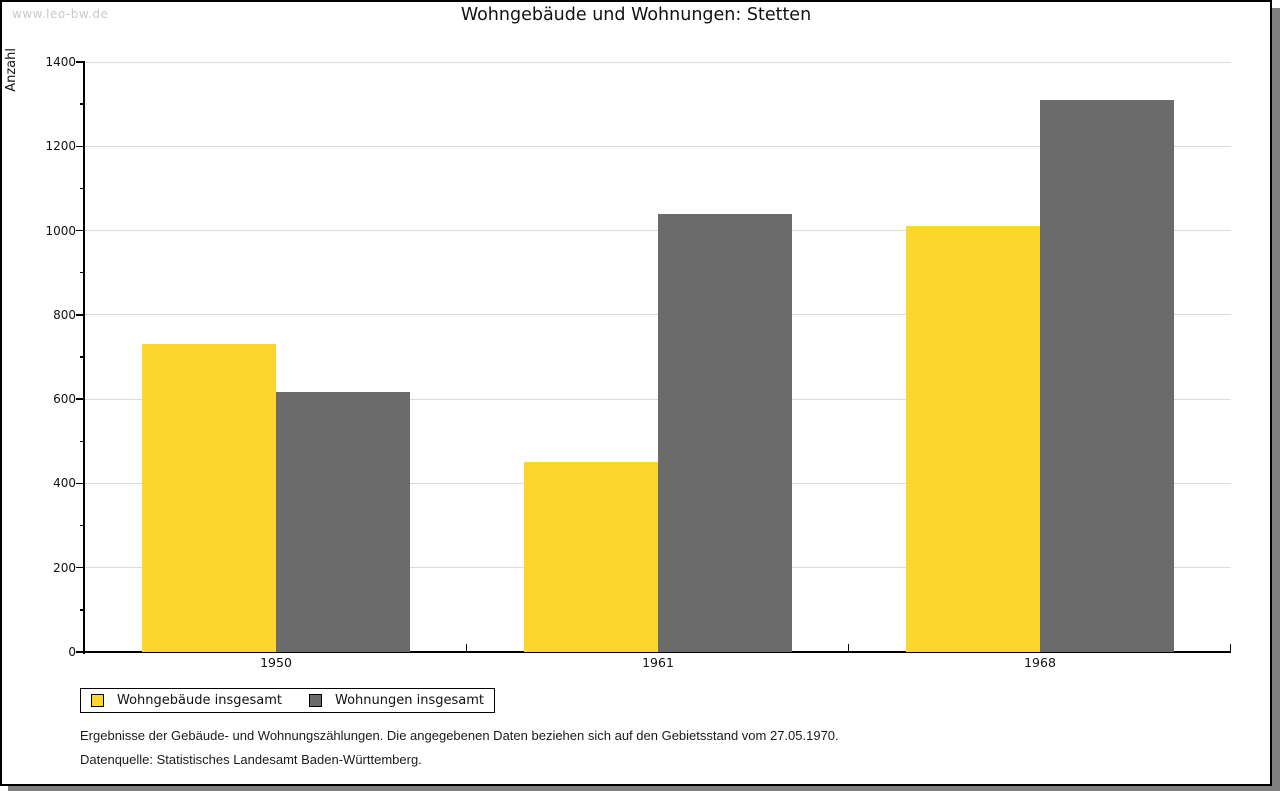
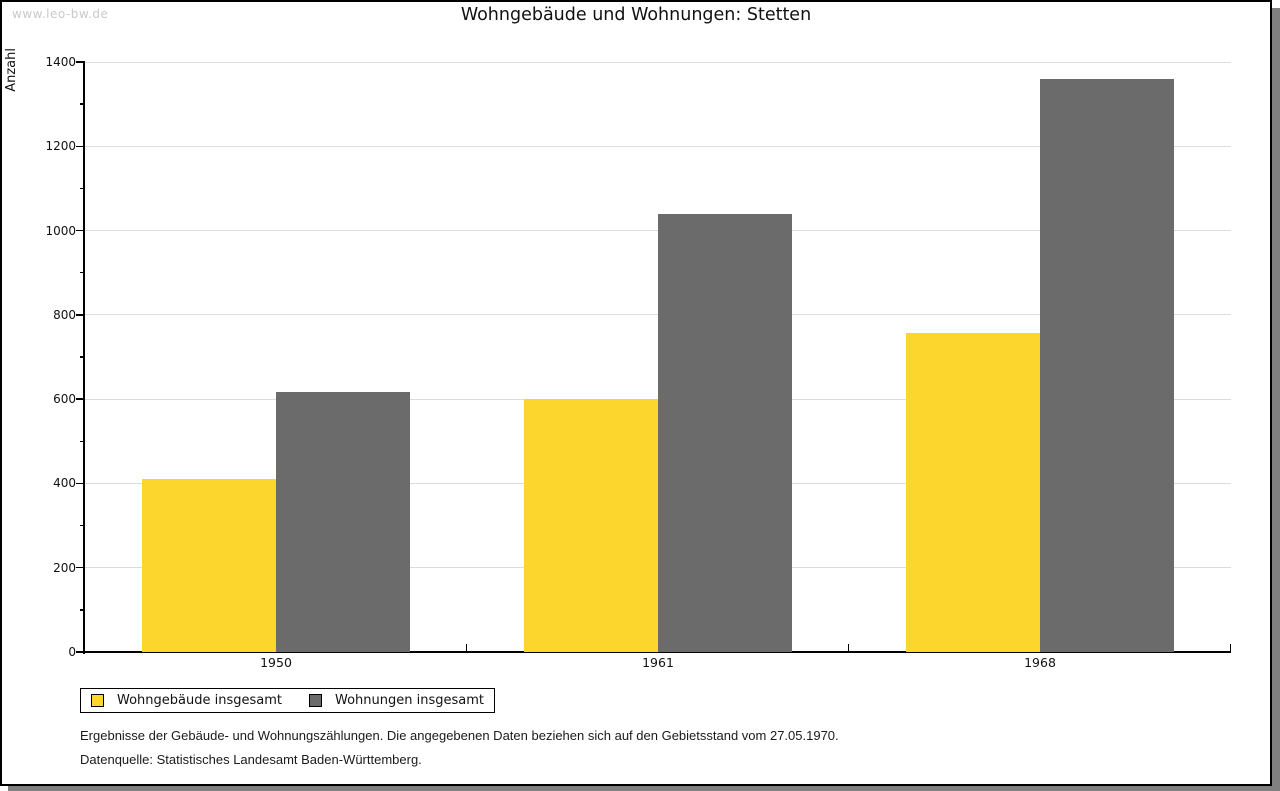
Wohngebäude insgesamt/1950: 730 -> 410
Wohngebäude insgesamt/1961: 450 -> 600
Wohngebäude insgesamt/1968: 1010 -> 760
Wohnungen insgesamt/1968: 1310 -> 1360
